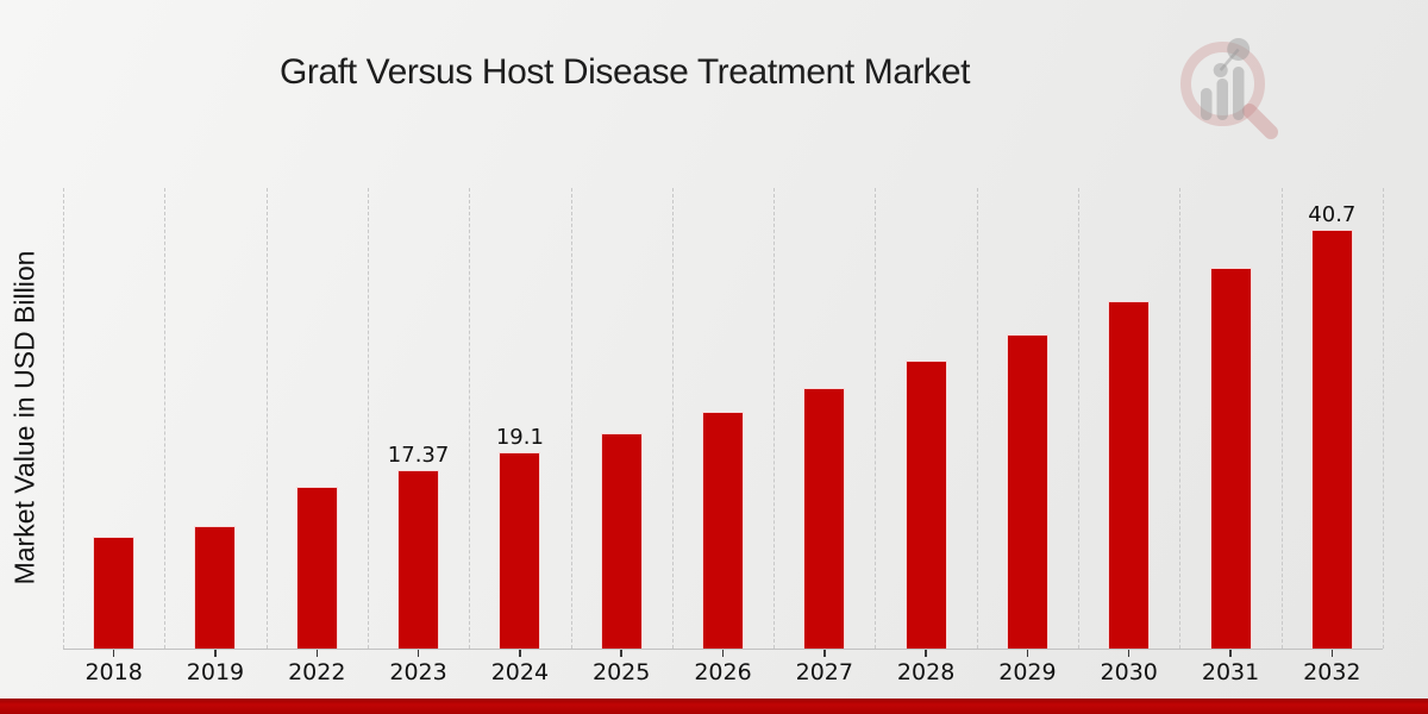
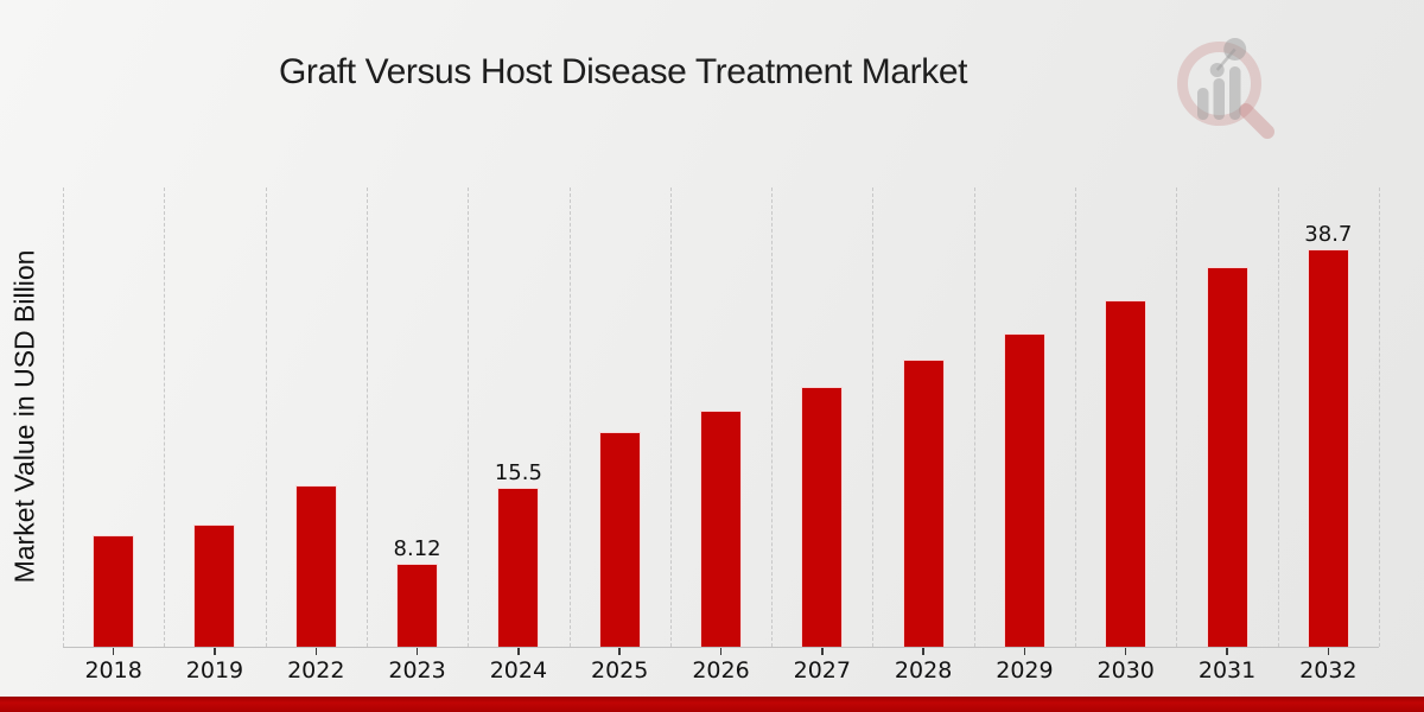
2023: 17.37 -> 8.12
2024: 19.1 -> 15.5
2032: 40.7 -> 38.7
